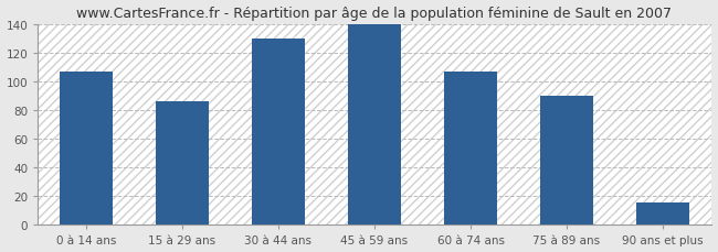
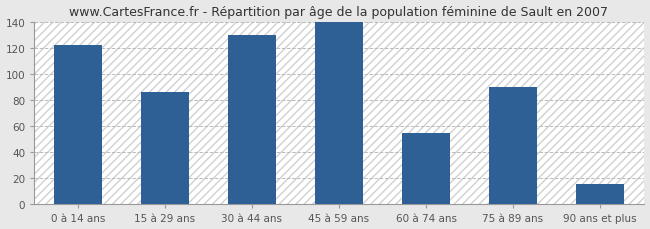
0 à 14 ans: 107 -> 122
60 à 74 ans: 107 -> 55
